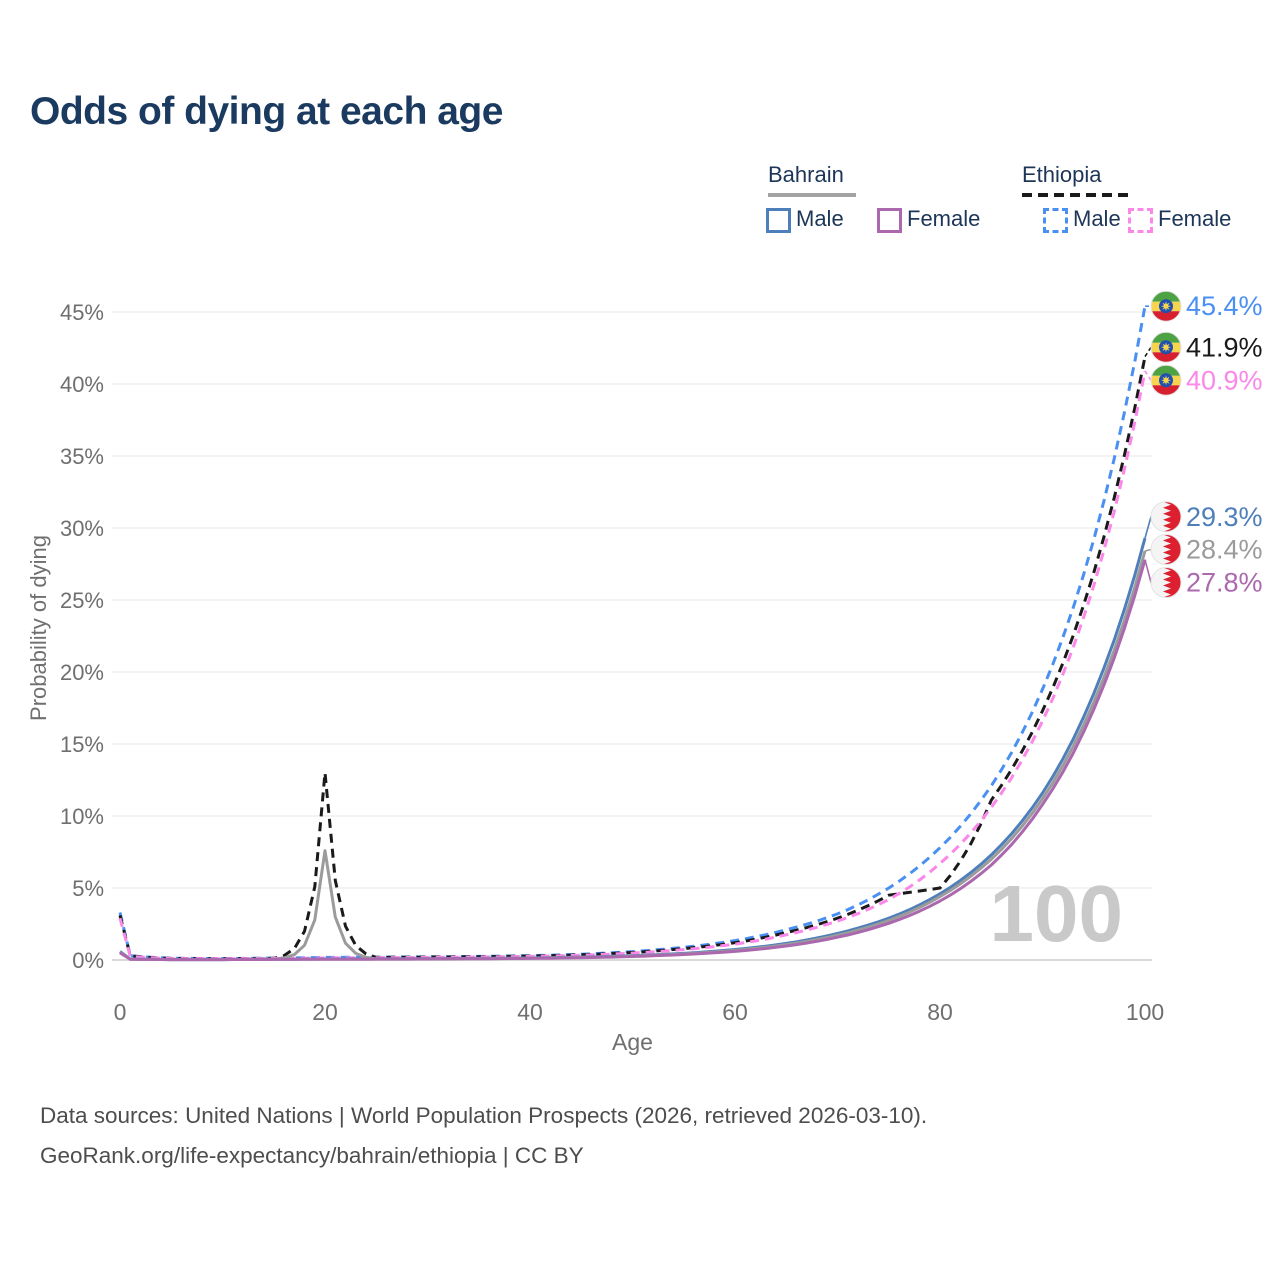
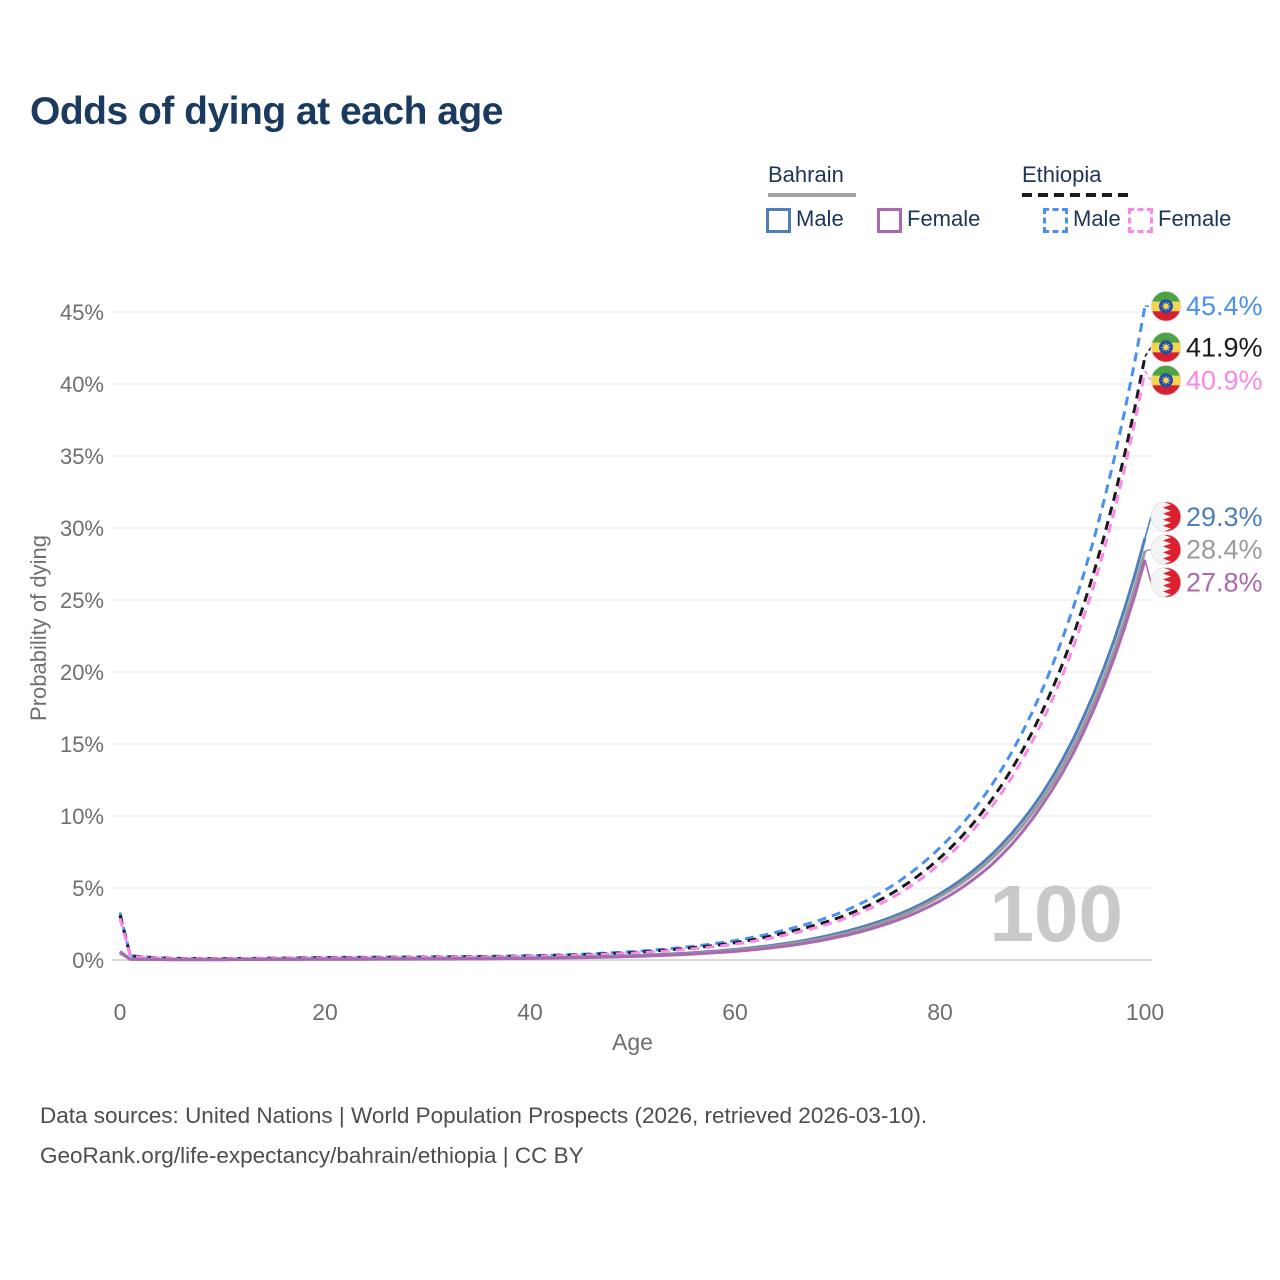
Ethiopia/20: 13.0% -> 0.2%
Bahrain/20: 7.6% -> 0.1%
Ethiopia/80: 5.0% -> 7.1%
